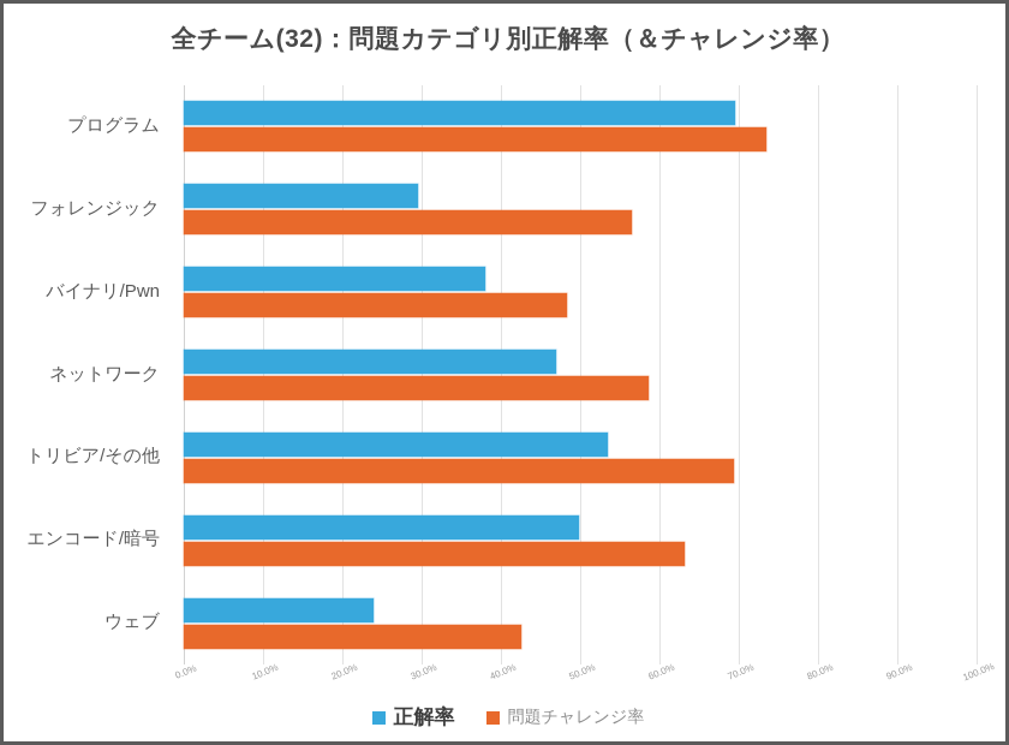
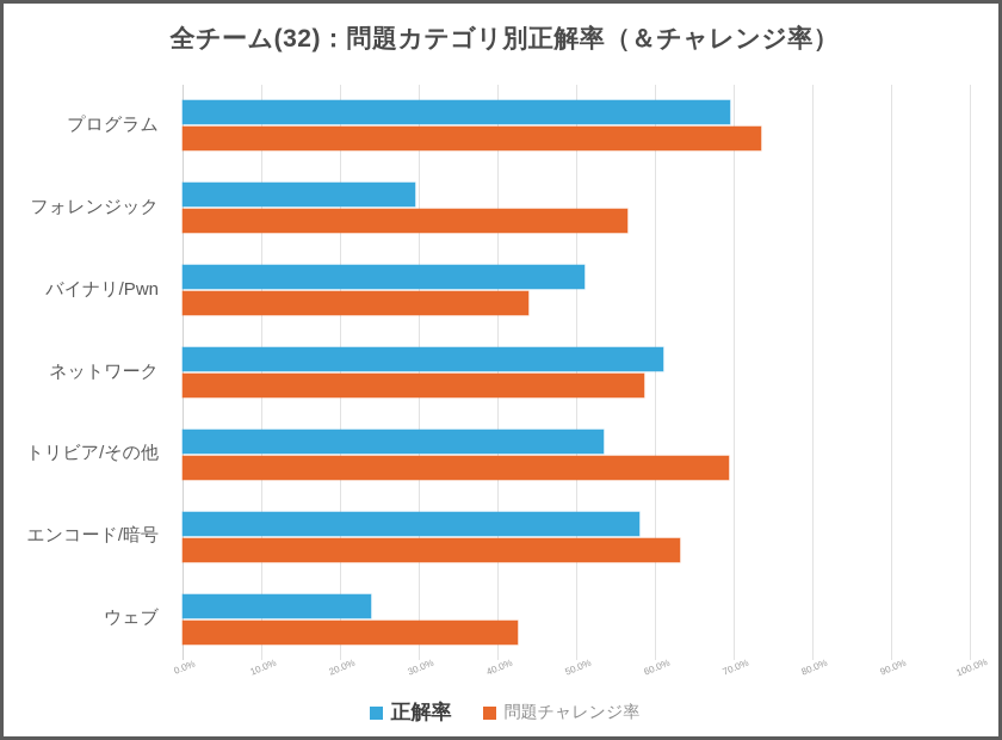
正解率/バイナリ/Pwn: 38% -> 51%
問題チャレンジ率/バイナリ/Pwn: 48% -> 44%
正解率/ネットワーク: 47% -> 61%
正解率/エンコード/暗号: 50% -> 58%
